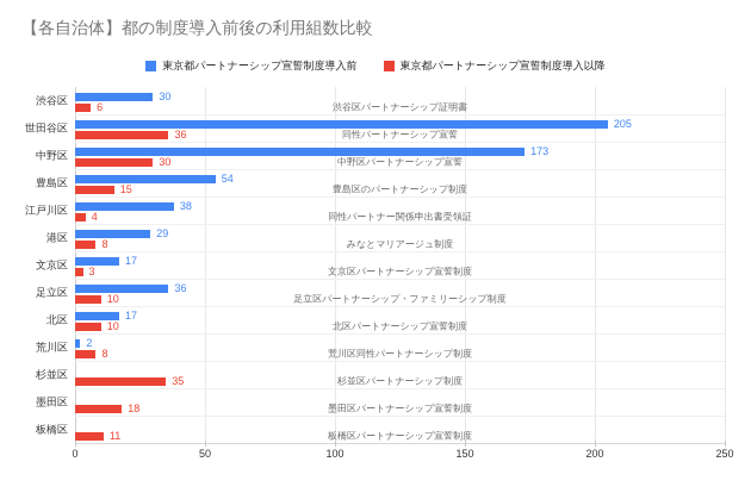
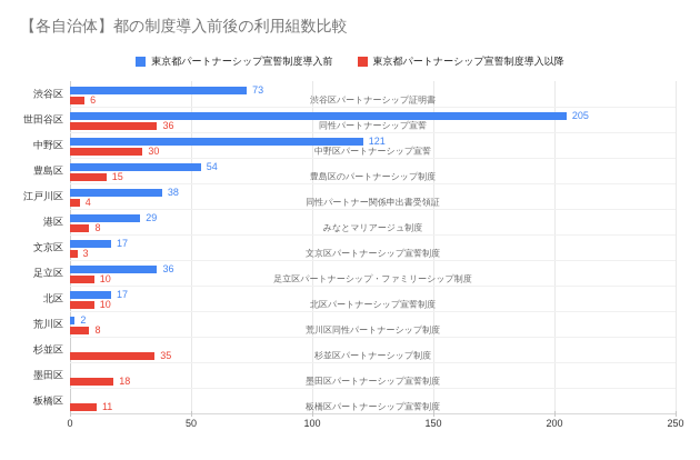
東京都パートナーシップ宣誓制度導入前/渋谷区: 30 -> 73
東京都パートナーシップ宣誓制度導入前/中野区: 173 -> 121
